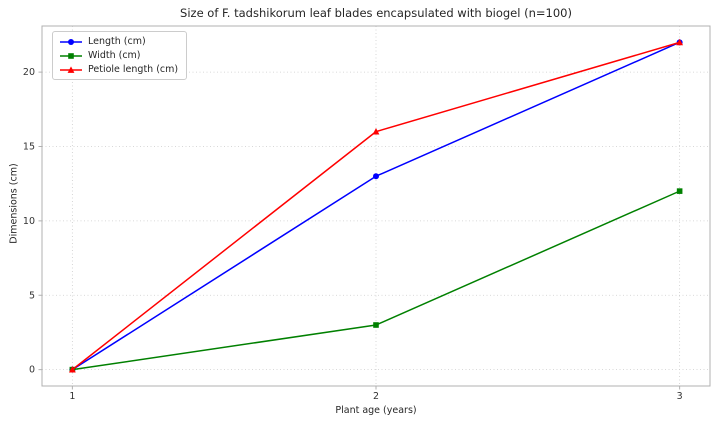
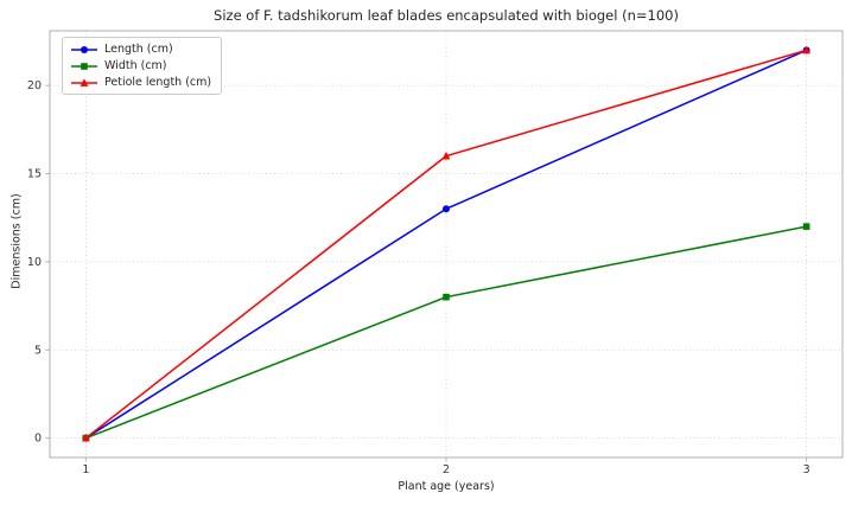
Width (cm)/2: 3 -> 8
